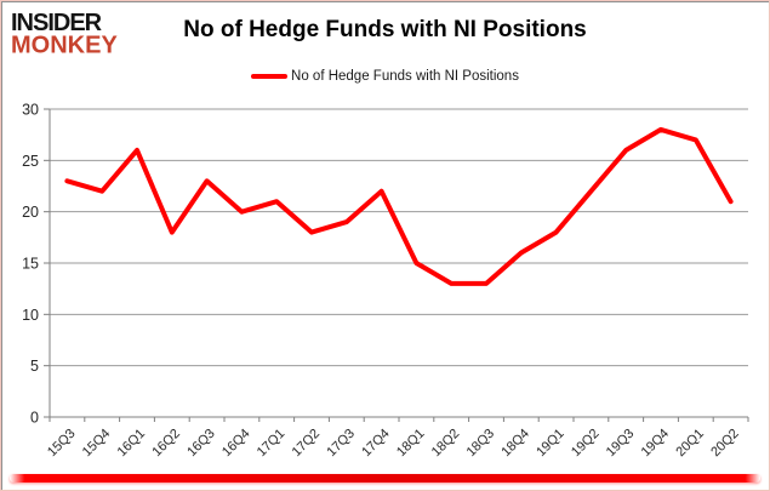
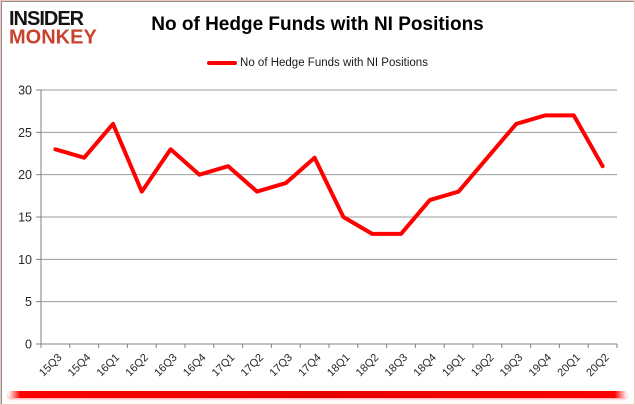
18Q4: 16 -> 17
19Q4: 28 -> 27
